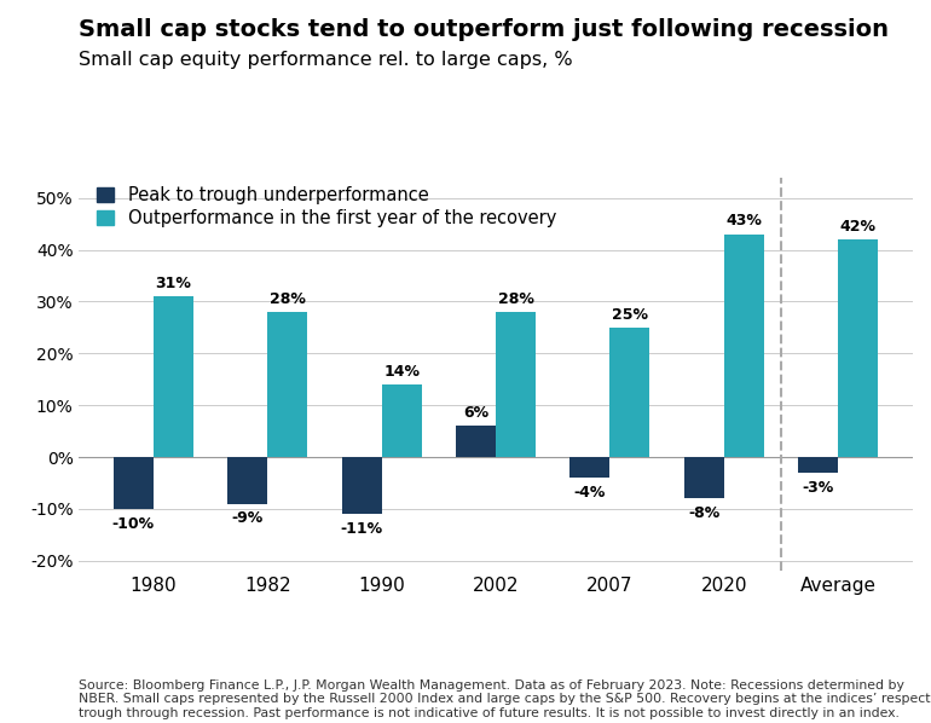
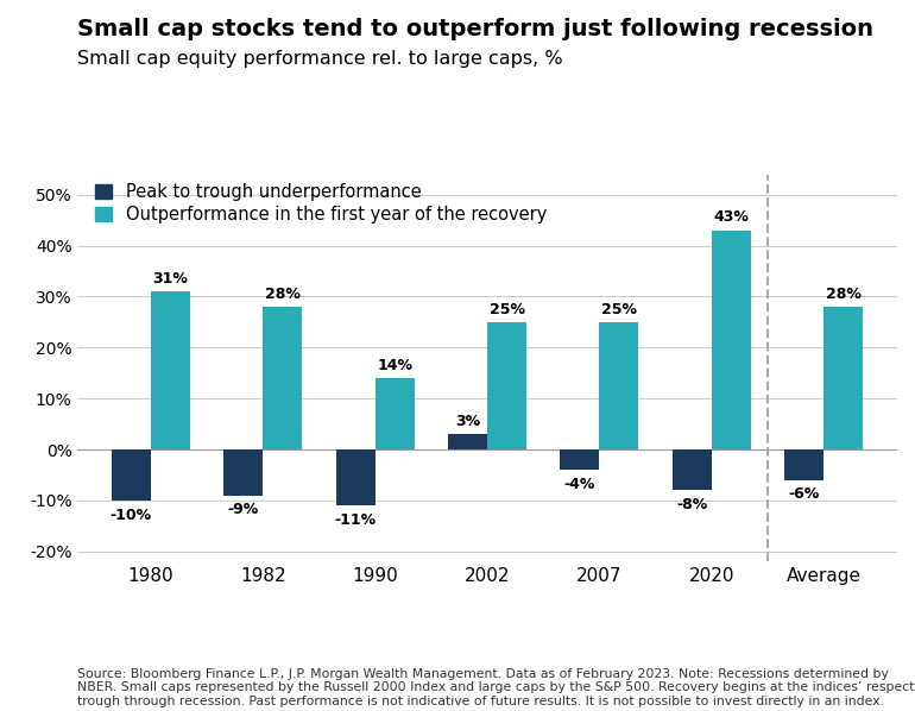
Peak to trough underperformance/2002: 6% -> 3%
Outperformance in the first year of the recovery/2002: 28% -> 25%
Peak to trough underperformance/Average: -3% -> -6%
Outperformance in the first year of the recovery/Average: 42% -> 28%
